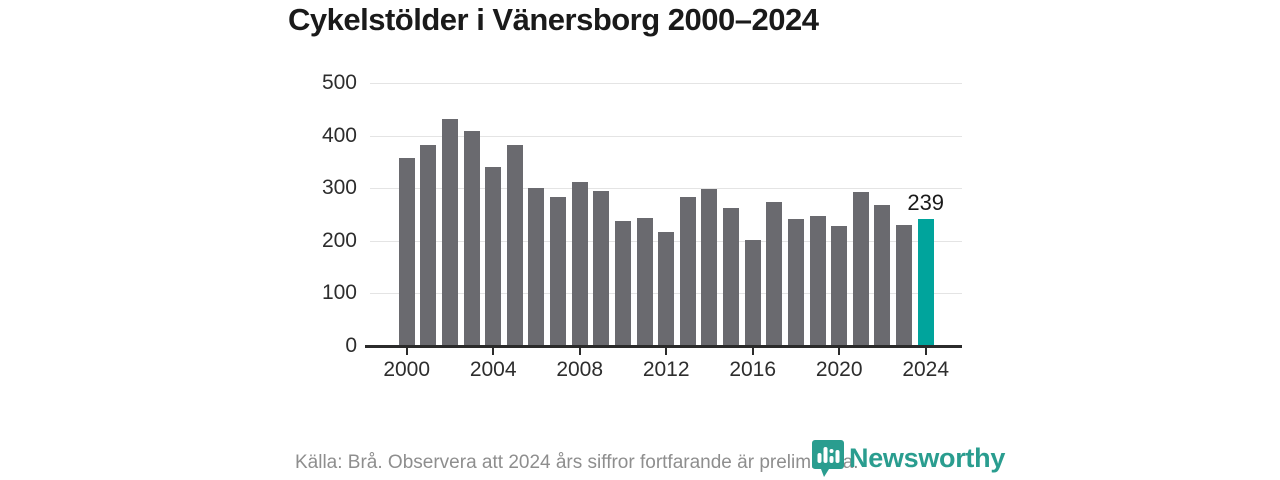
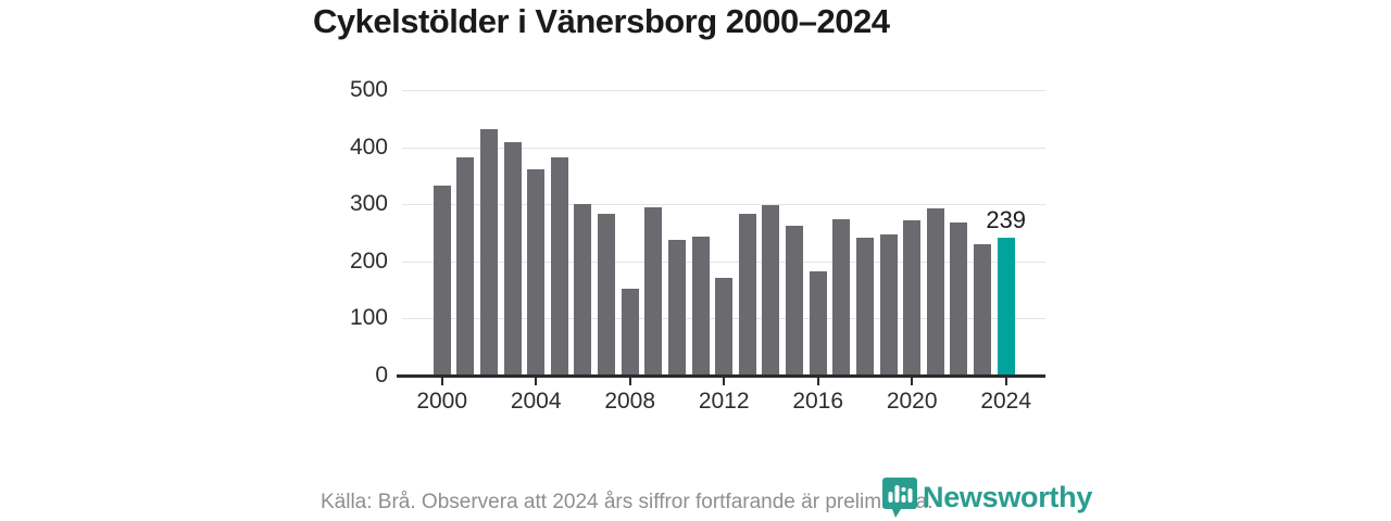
2000: 360 -> 330
2004: 340 -> 360
2008: 310 -> 150
2012: 210 -> 170
2016: 200 -> 180
2020: 230 -> 270
